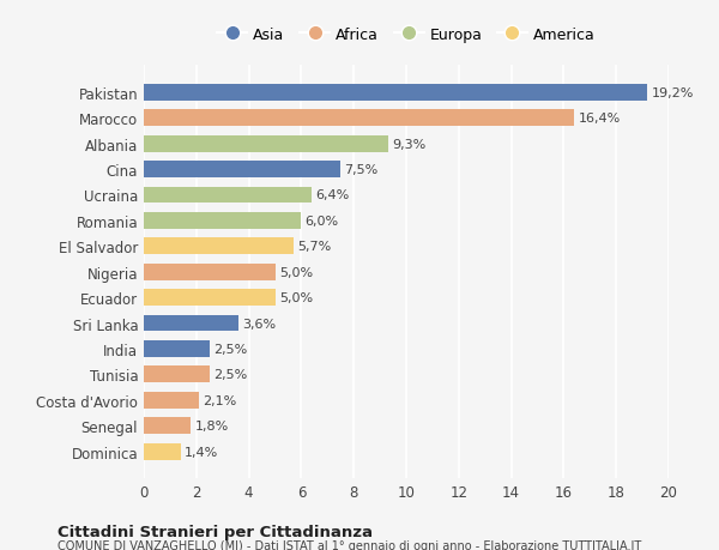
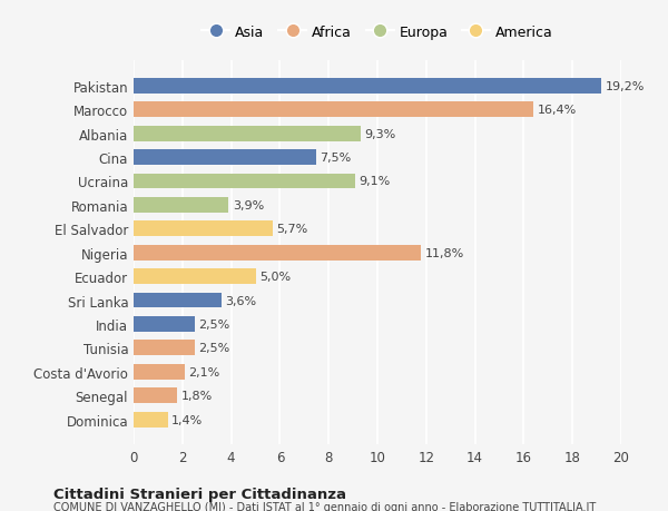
Ucraina: 6,4% -> 9,1%
Romania: 6,0% -> 3,9%
Nigeria: 5,0% -> 11,8%
